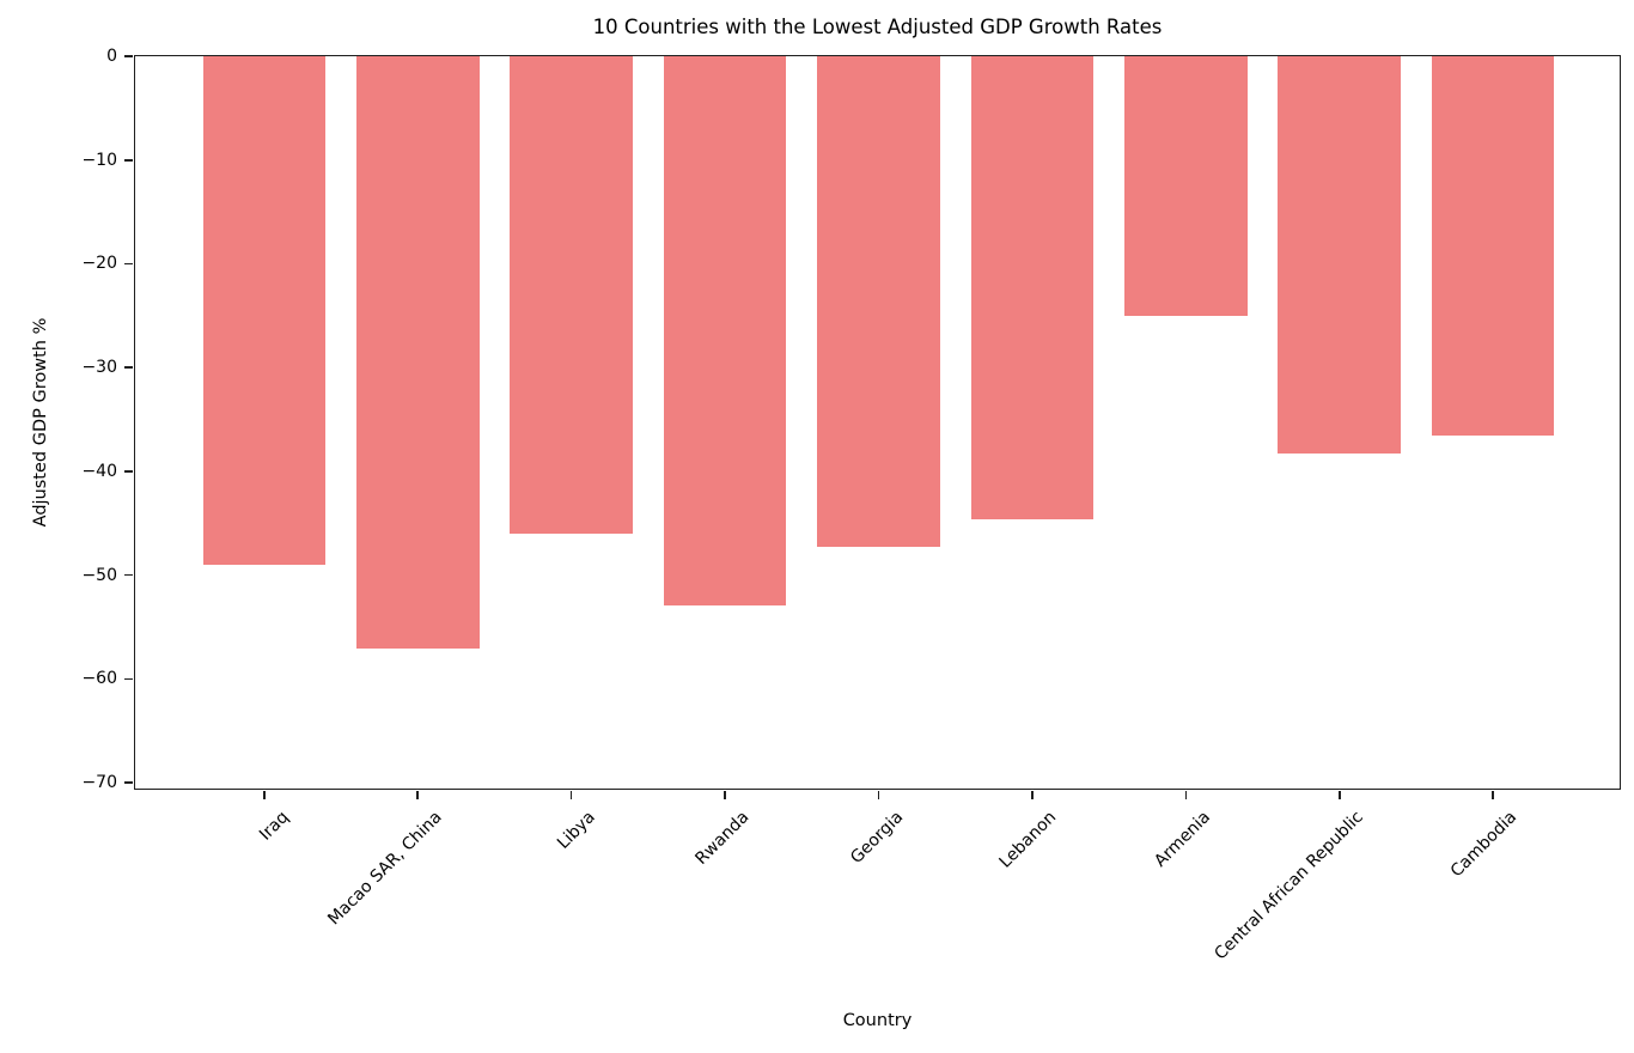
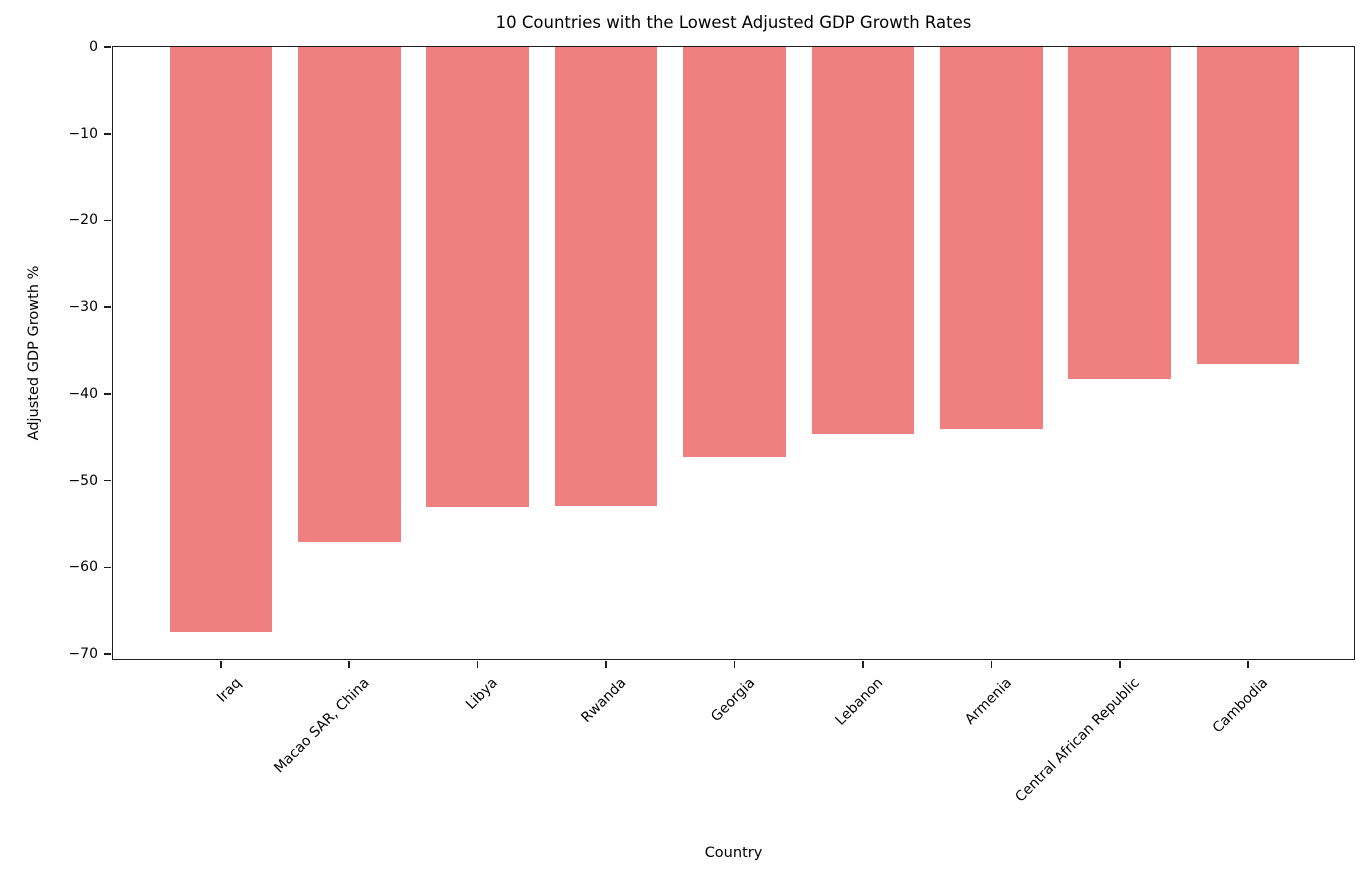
Iraq: -49 -> -67
Libya: -46 -> -53
Armenia: -25 -> -44
